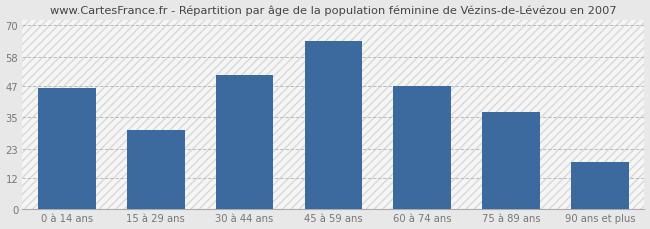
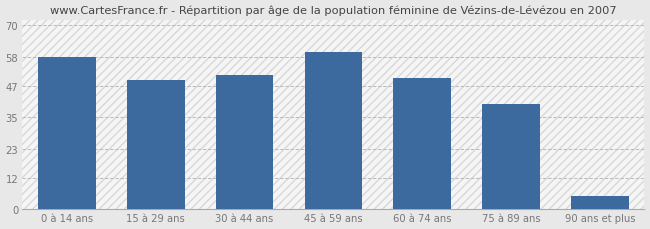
0 à 14 ans: 46 -> 58
15 à 29 ans: 30 -> 49
45 à 59 ans: 64 -> 60
60 à 74 ans: 47 -> 50
75 à 89 ans: 37 -> 40
90 ans et plus: 18 -> 5
